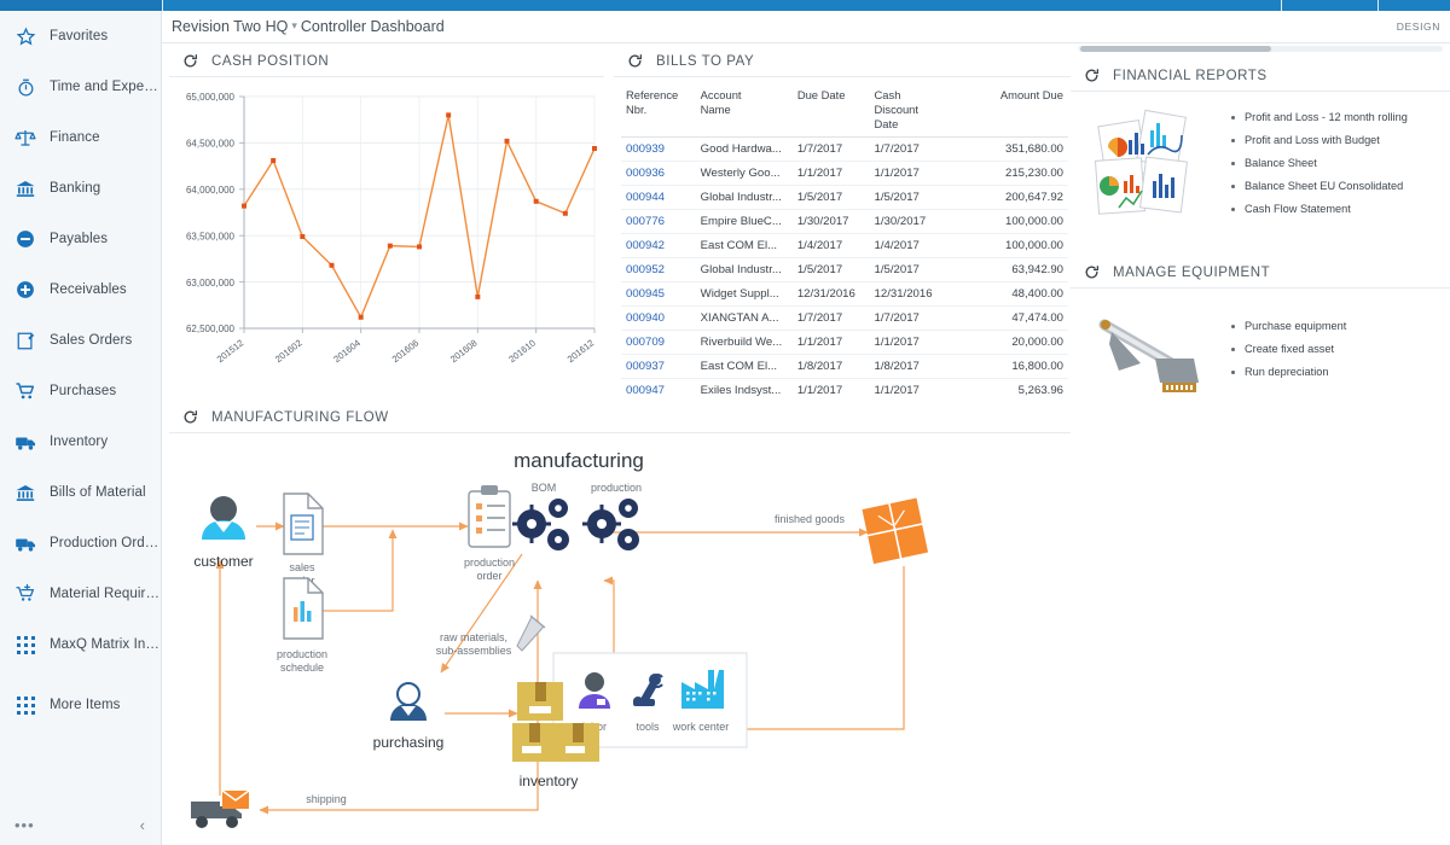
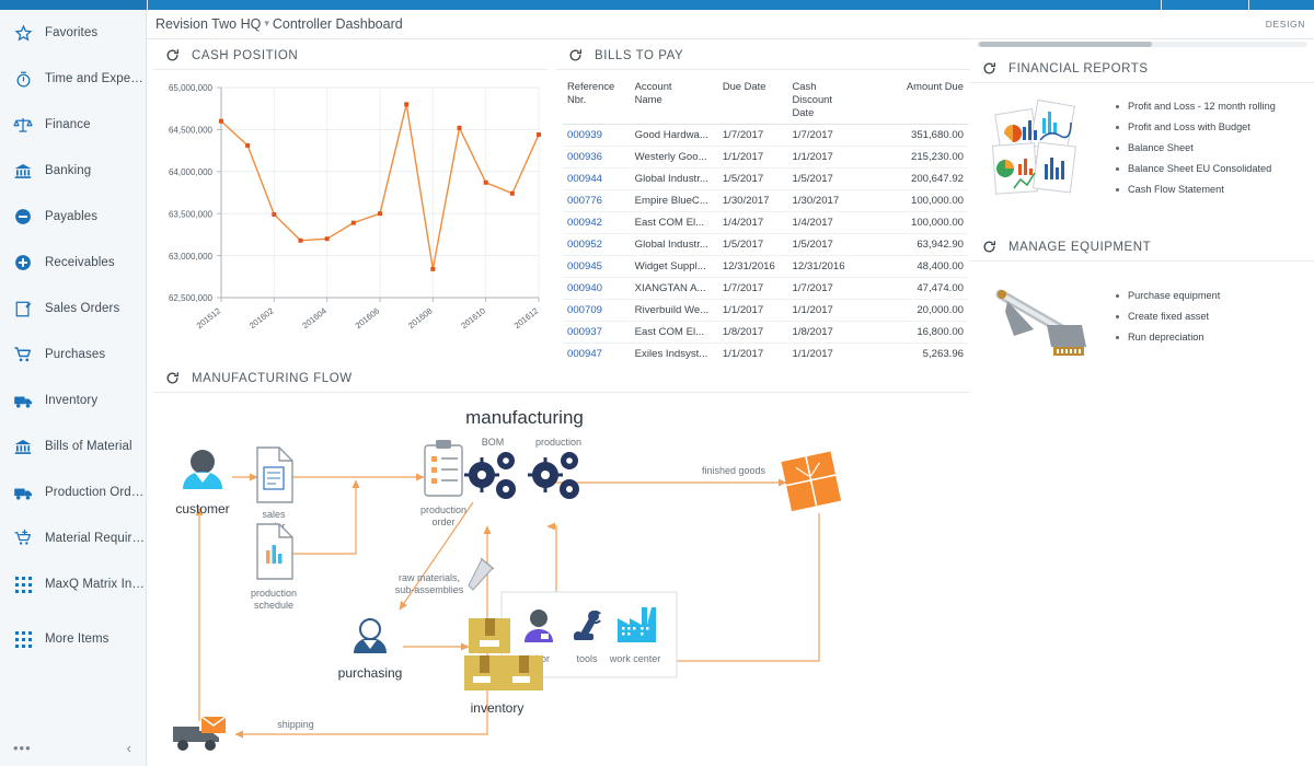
201512: 63800000 -> 64600000
201604: 62600000 -> 63200000
201606: 63400000 -> 63500000
